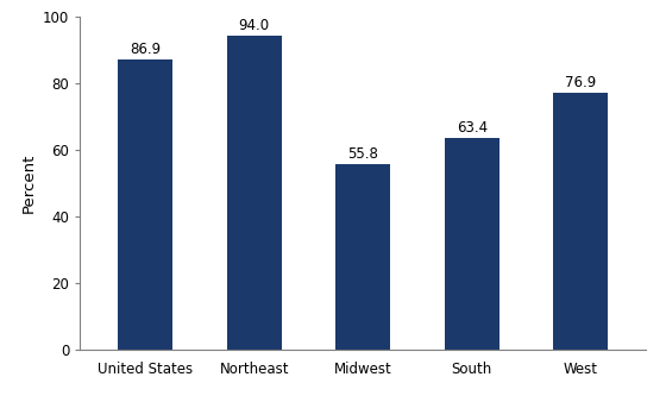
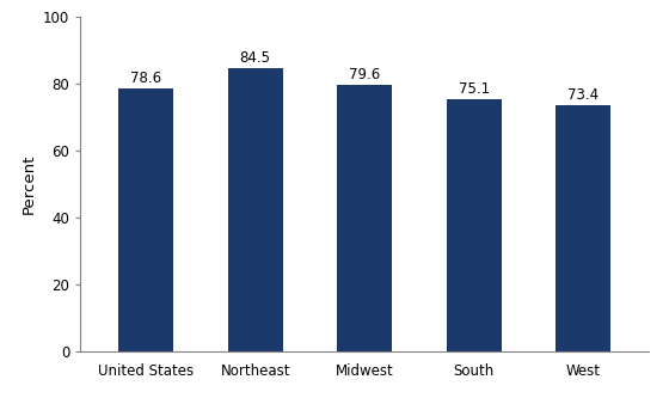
United States: 86.9 -> 78.6
Northeast: 94.0 -> 84.5
Midwest: 55.8 -> 79.6
South: 63.4 -> 75.1
West: 76.9 -> 73.4
